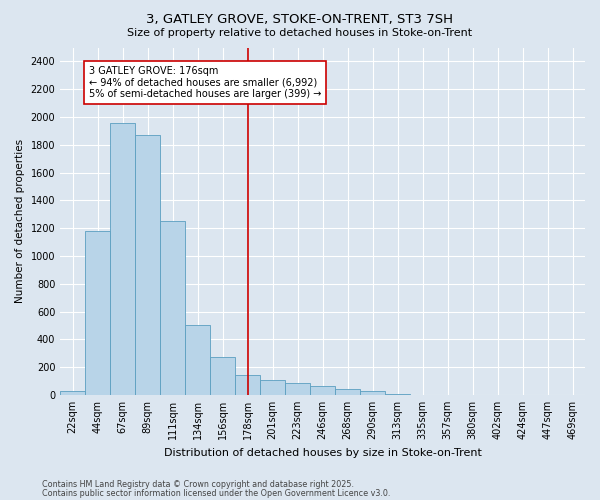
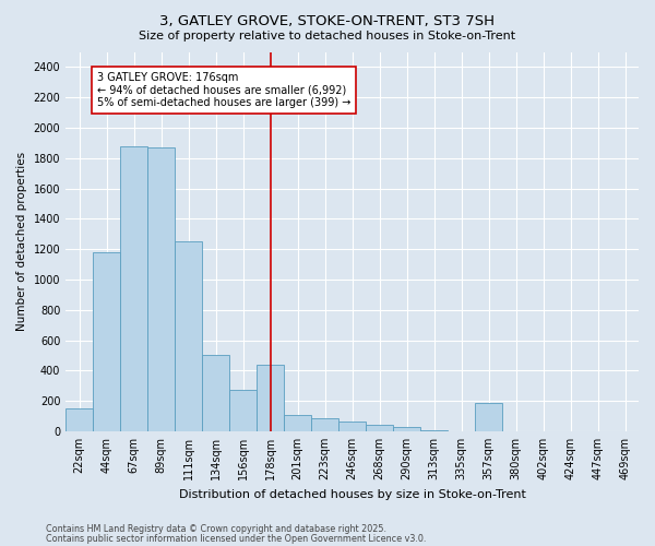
22sqm: 30 -> 150
67sqm: 1960 -> 1880
178sqm: 140 -> 440
357sqm: 0 -> 190
